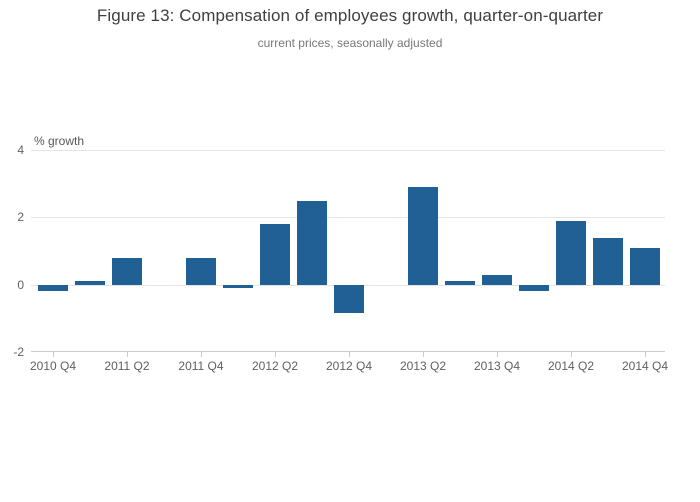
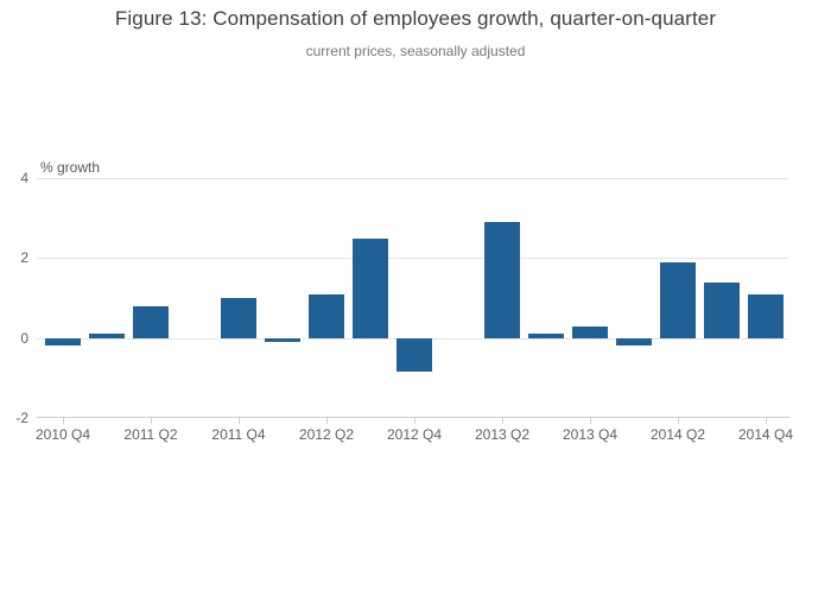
2011 Q4: 0.8 -> 1.0
2012 Q2: 1.8 -> 1.1
